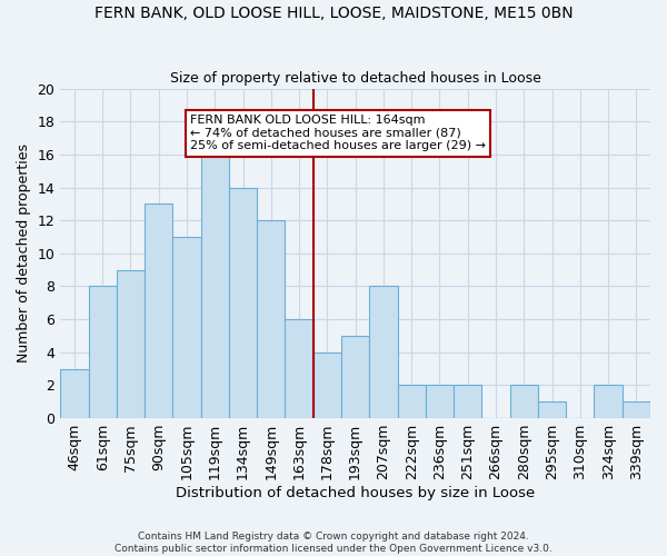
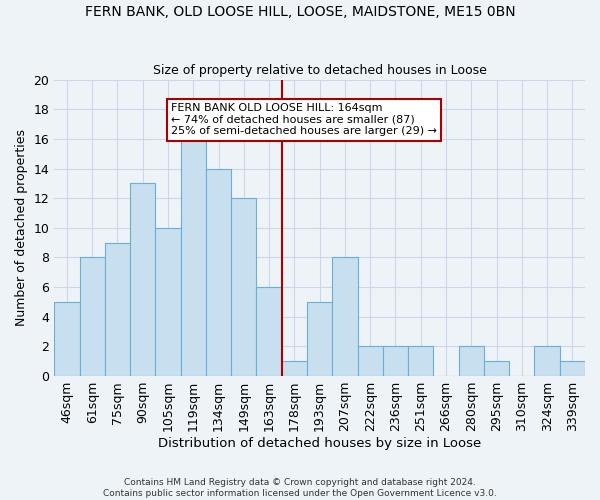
46sqm: 3 -> 5
105sqm: 11 -> 10
178sqm: 4 -> 1
